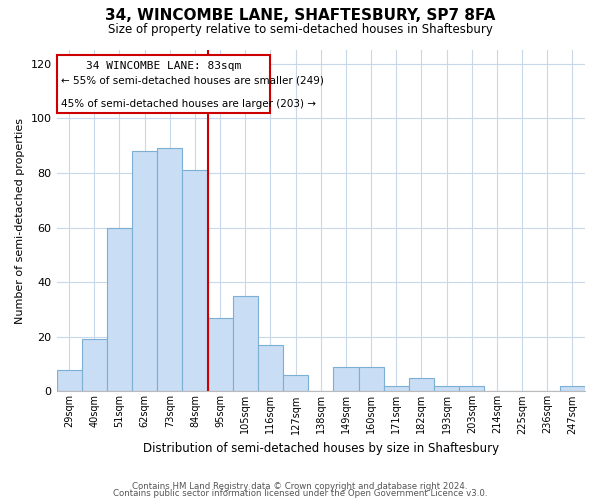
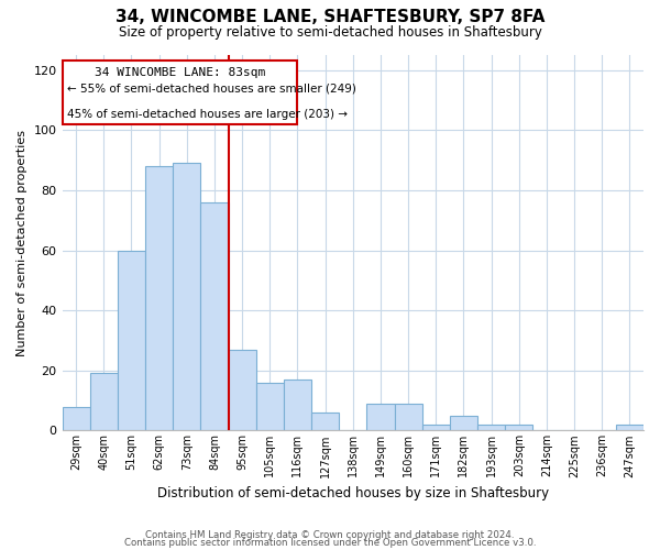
84sqm: 81 -> 76
105sqm: 35 -> 16
